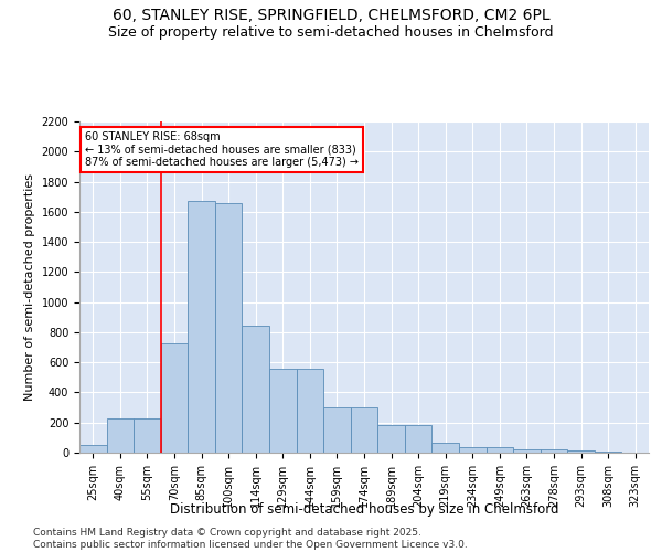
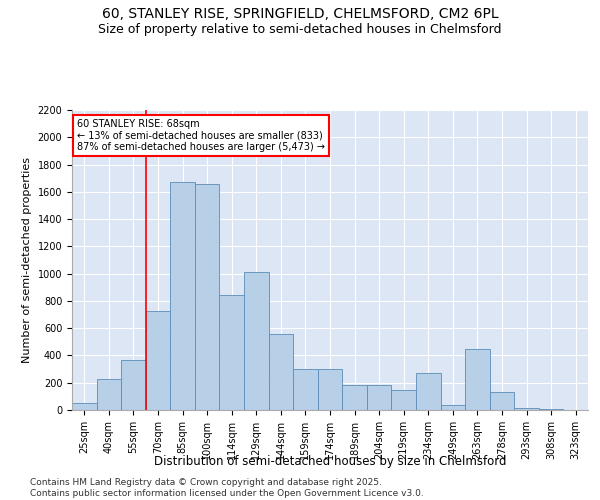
55sqm: 230 -> 370
129sqm: 560 -> 1010
219sqm: 60 -> 150
234sqm: 40 -> 270
263sqm: 20 -> 450
278sqm: 20 -> 130
